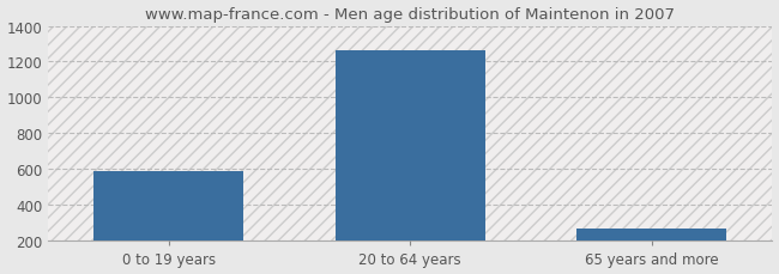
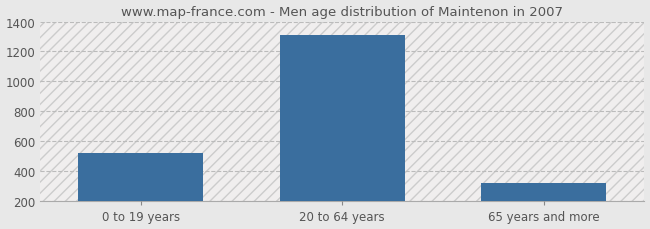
0 to 19 years: 590 -> 520
20 to 64 years: 1260 -> 1310
65 years and more: 270 -> 320
